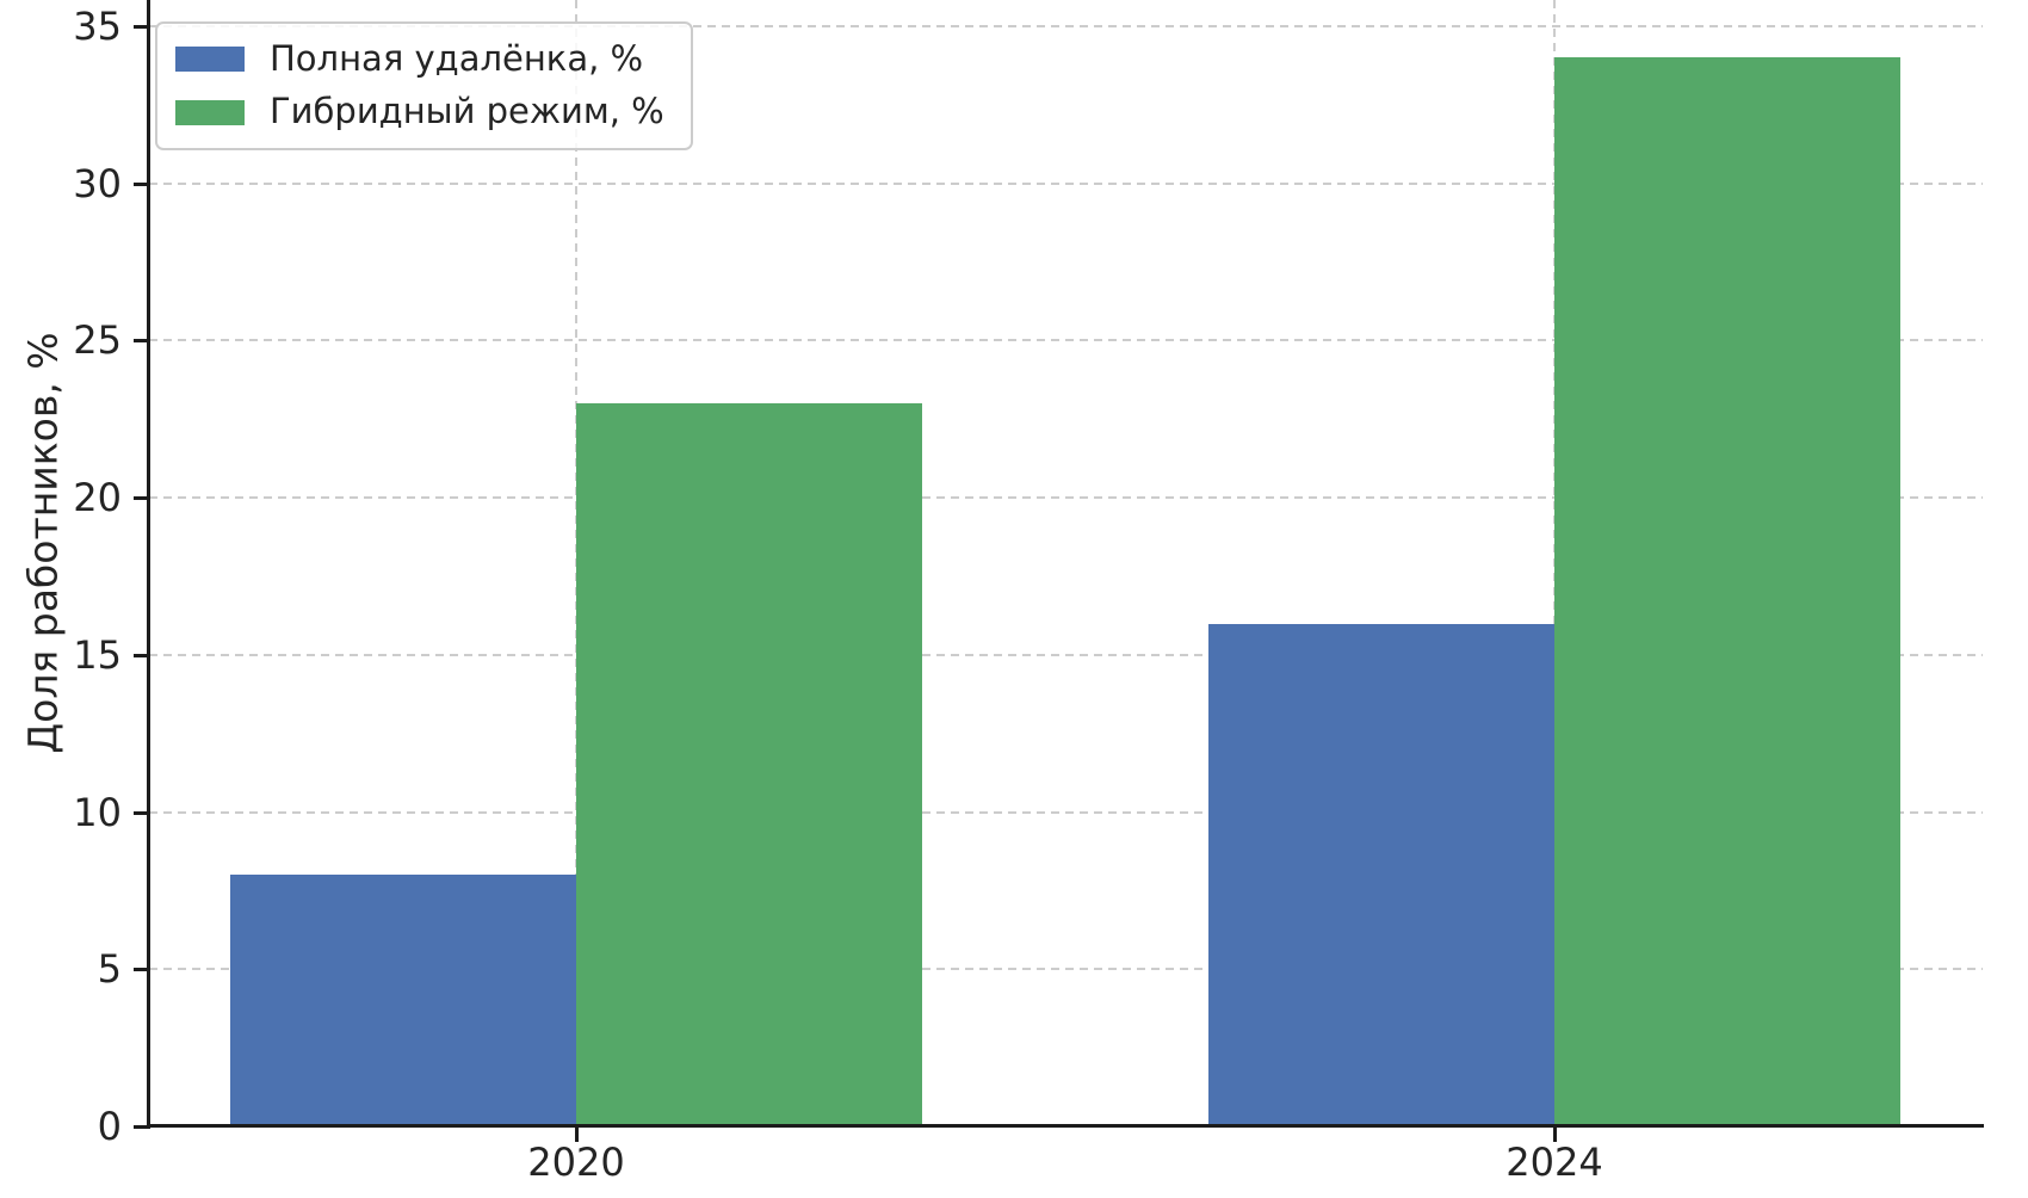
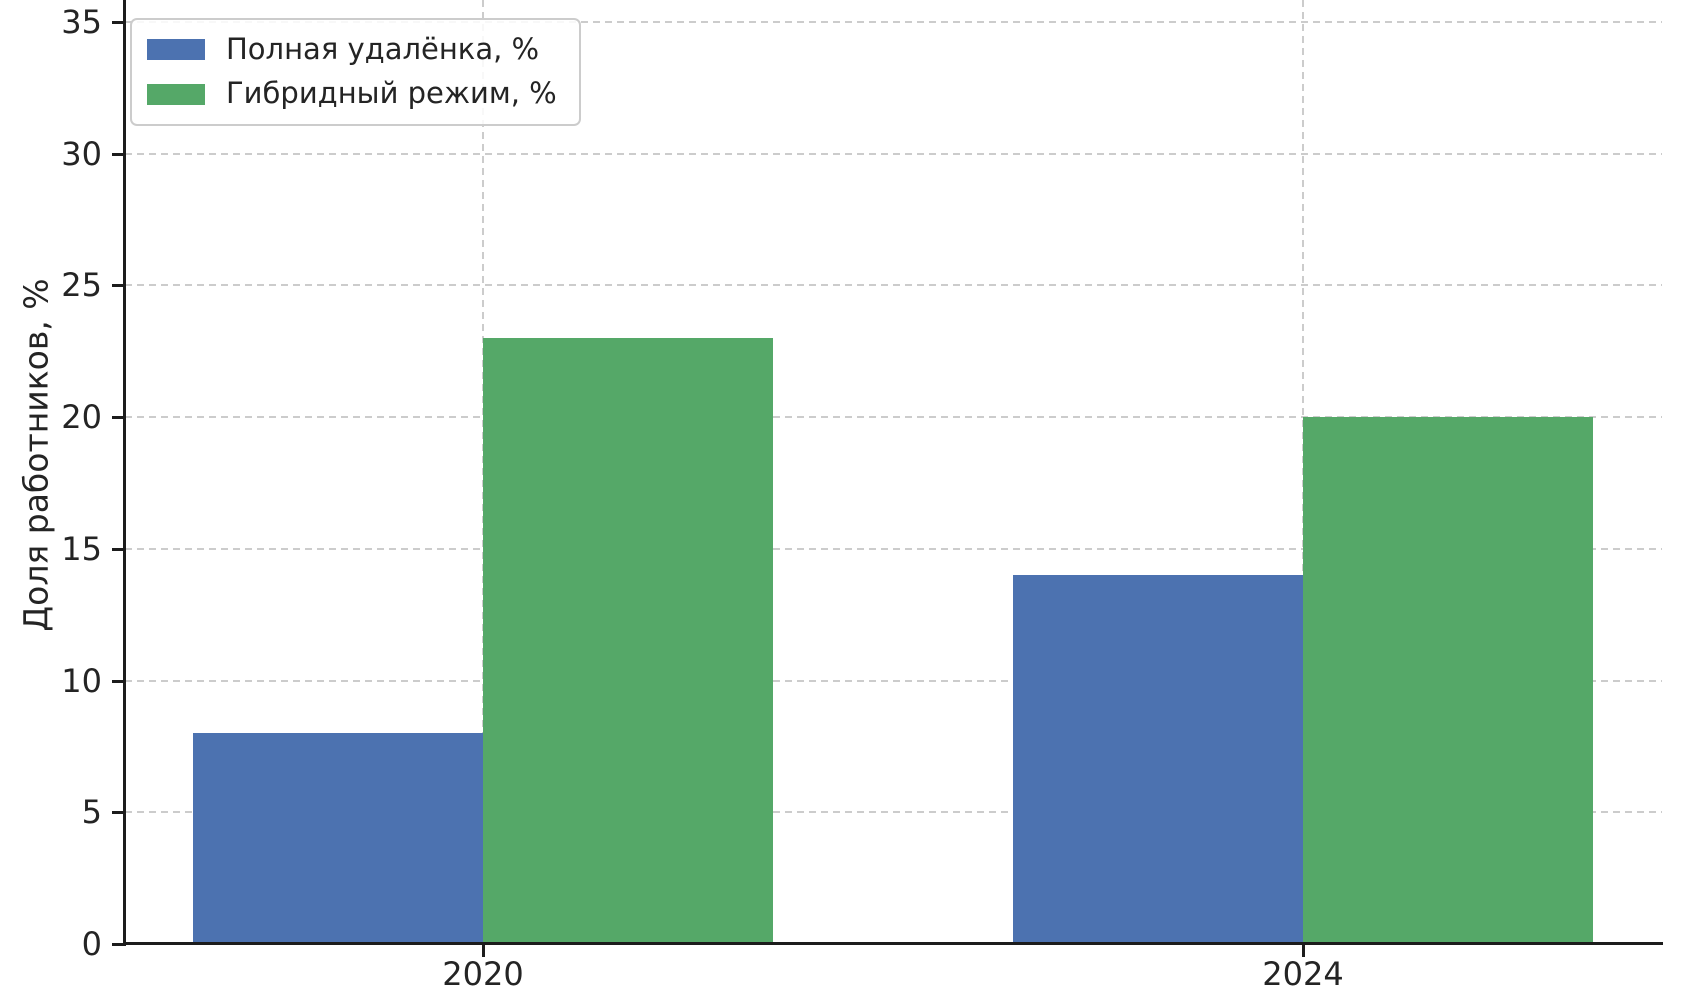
Полная удалёнка, %/2024: 16 -> 14
Гибридный режим, %/2024: 34 -> 20
